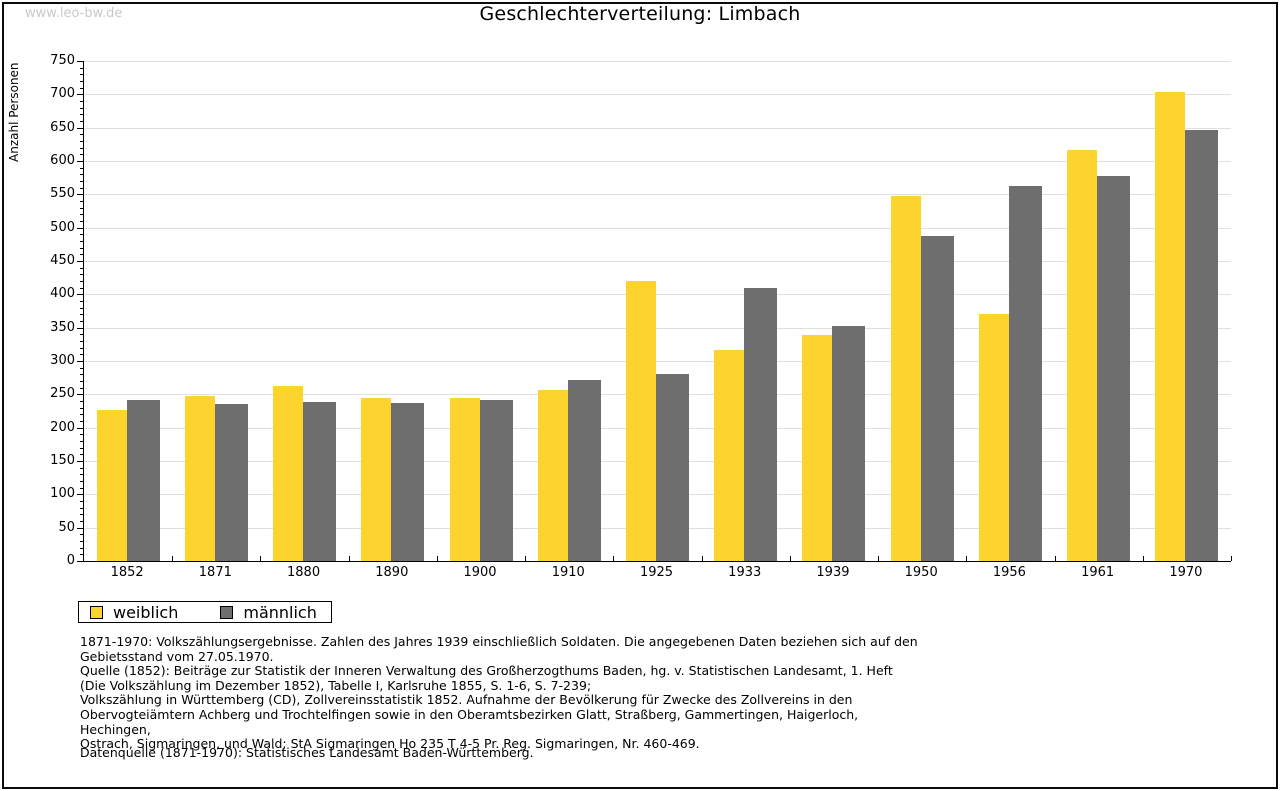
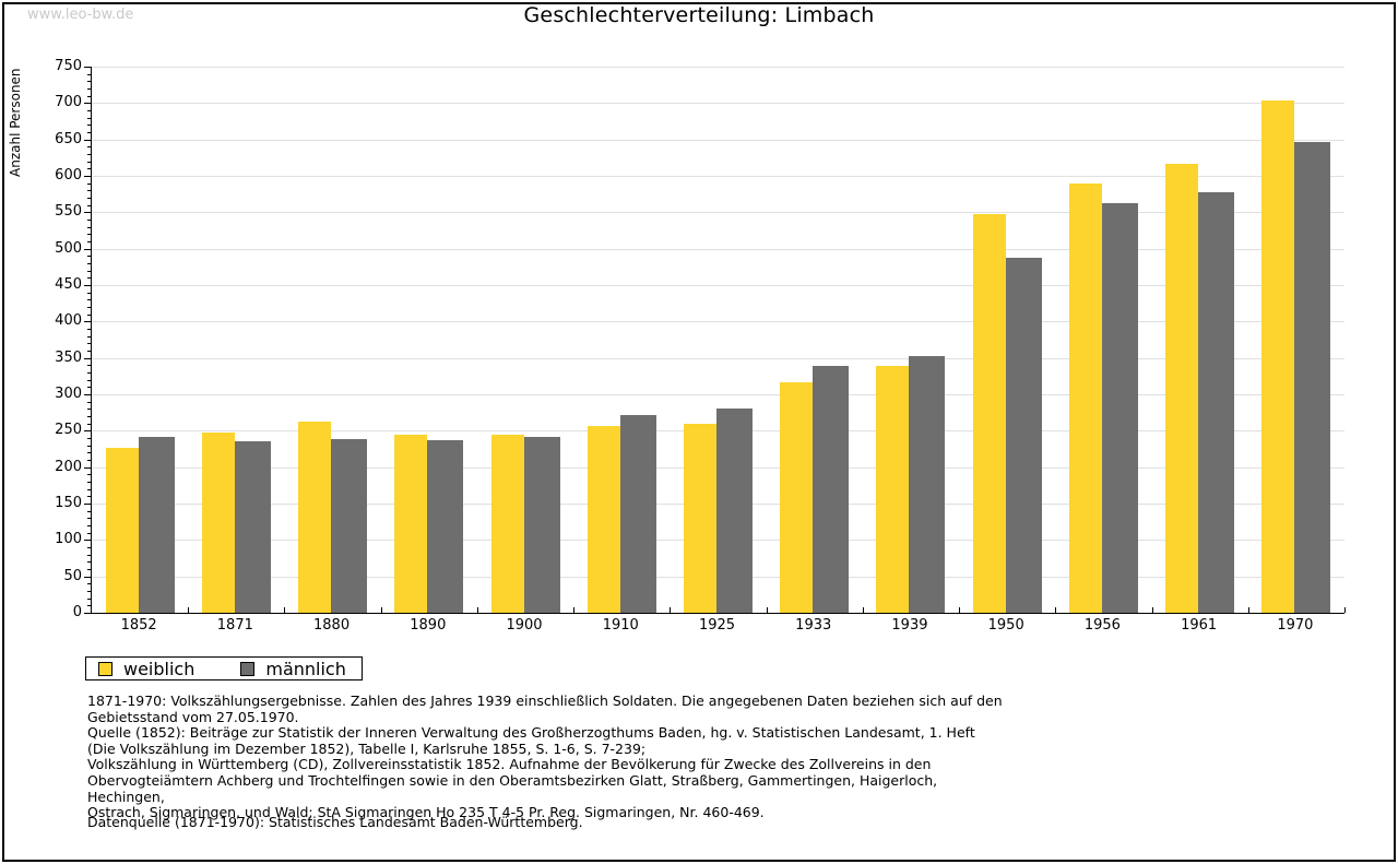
weiblich/1925: 420 -> 260
männlich/1933: 410 -> 340
weiblich/1956: 370 -> 590
